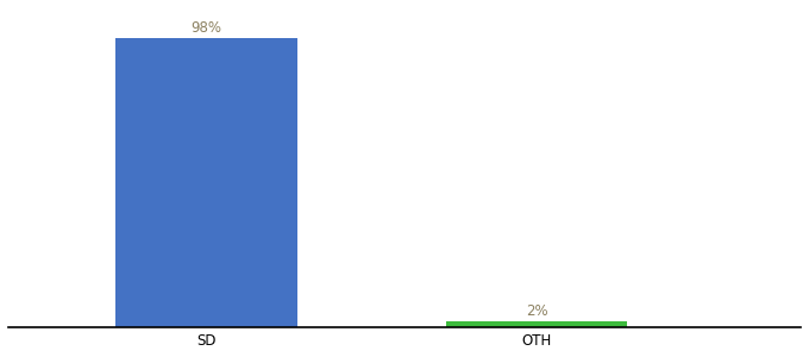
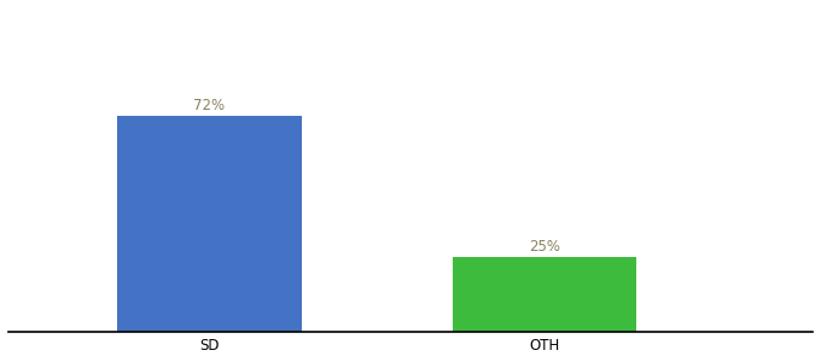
SD: 98% -> 72%
OTH: 2% -> 25%
